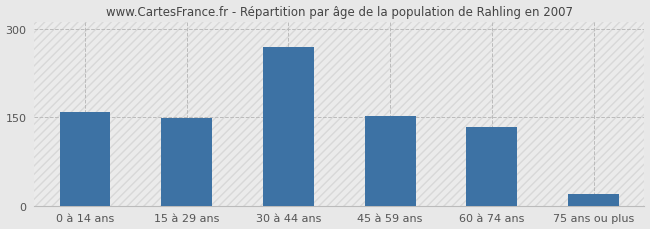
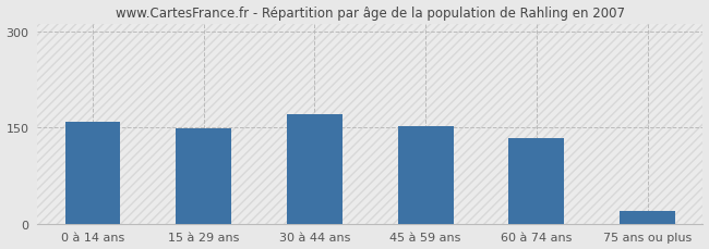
30 à 44 ans: 268 -> 171
